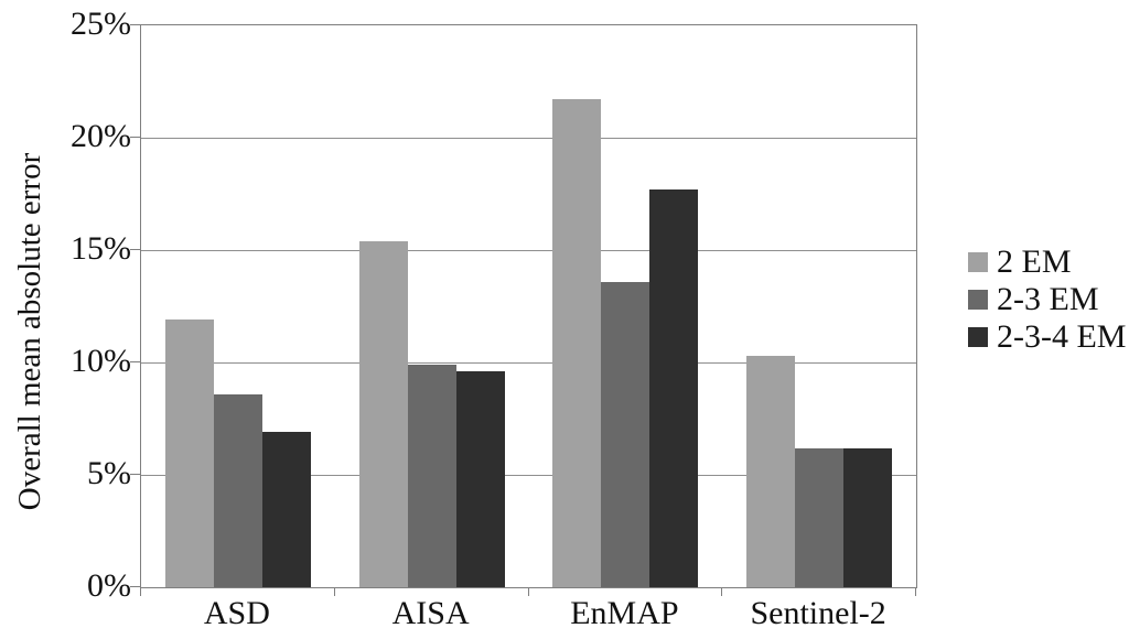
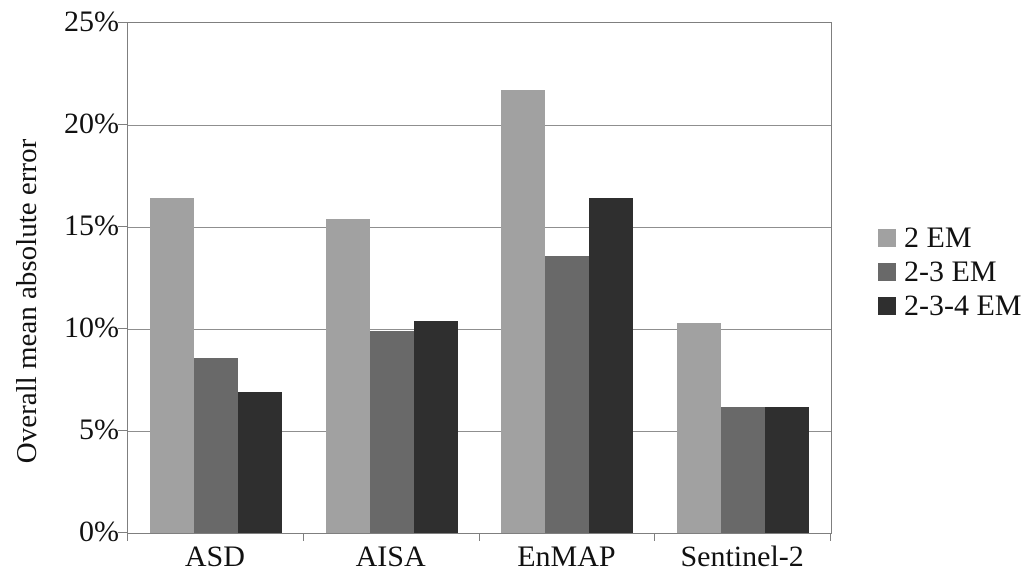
2 EM/ASD: 11.9% -> 16.4%
2-3-4 EM/AISA: 9.6% -> 10.4%
2-3-4 EM/EnMAP: 17.7% -> 16.4%
